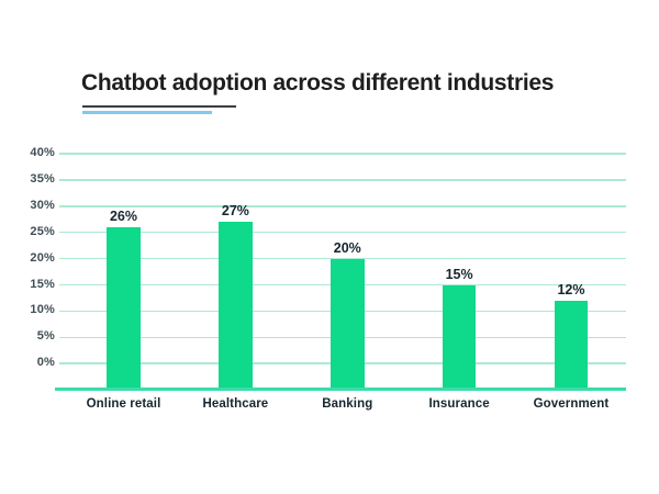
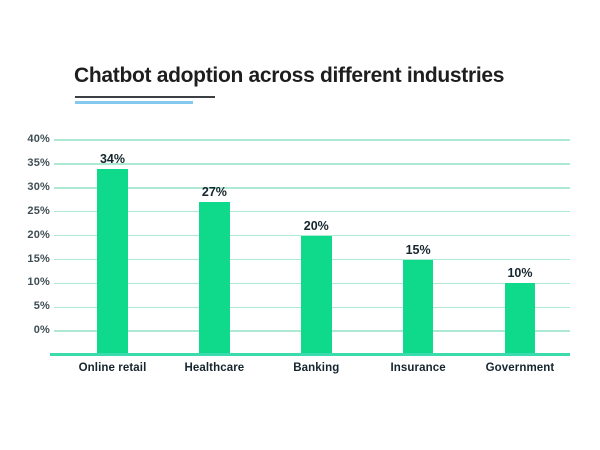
Online retail: 26% -> 34%
Government: 12% -> 10%
